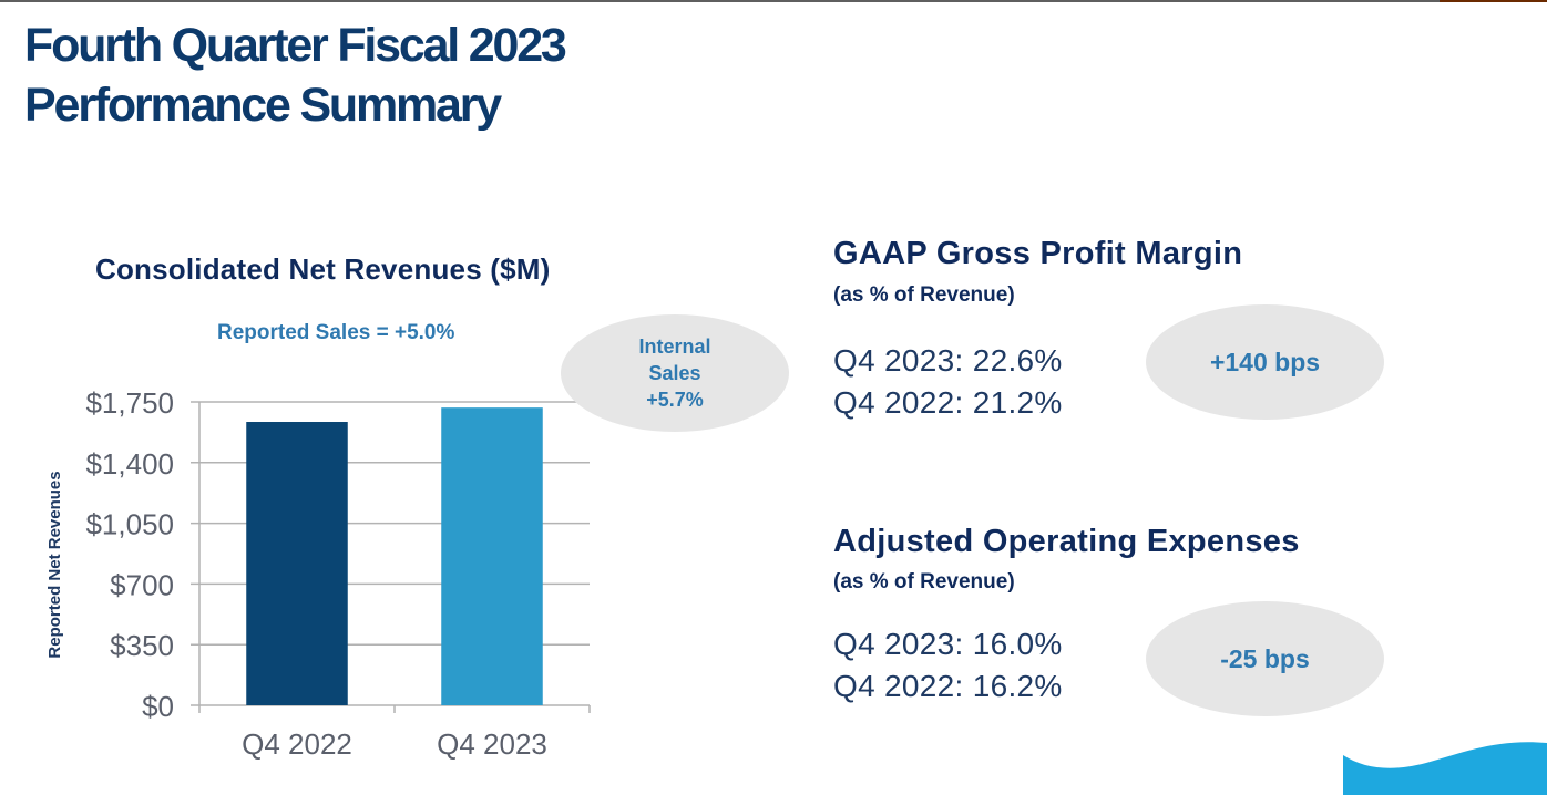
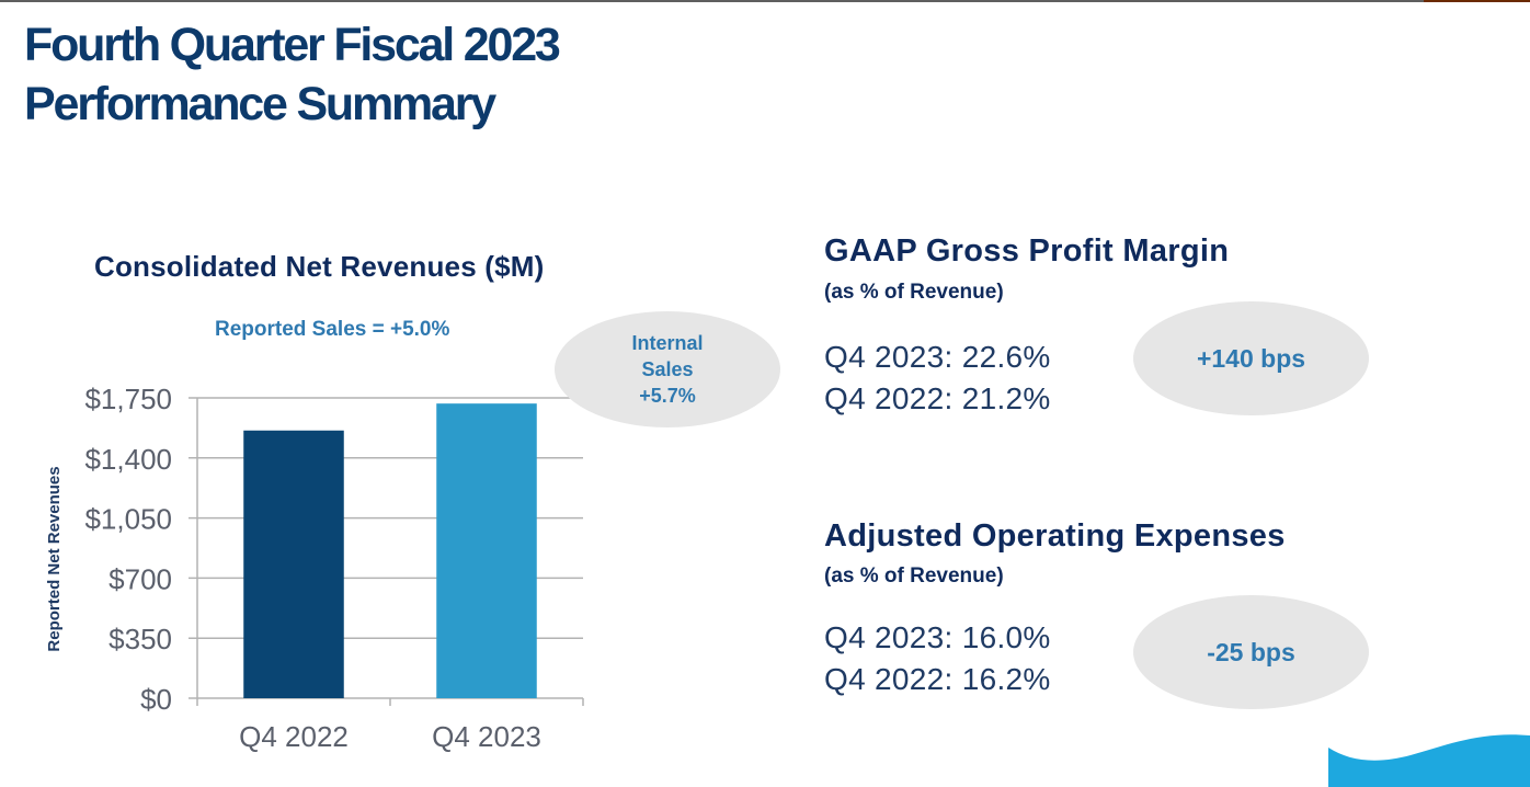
Q4 2022: $1640 -> $1560
